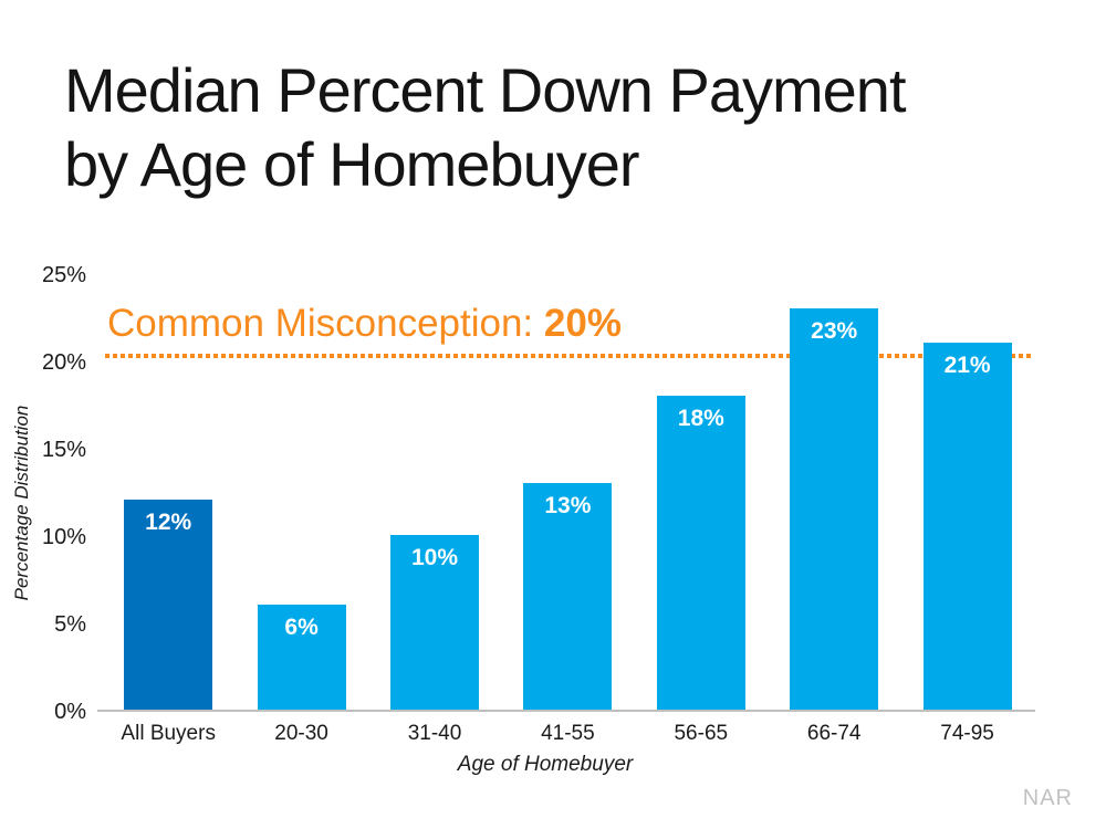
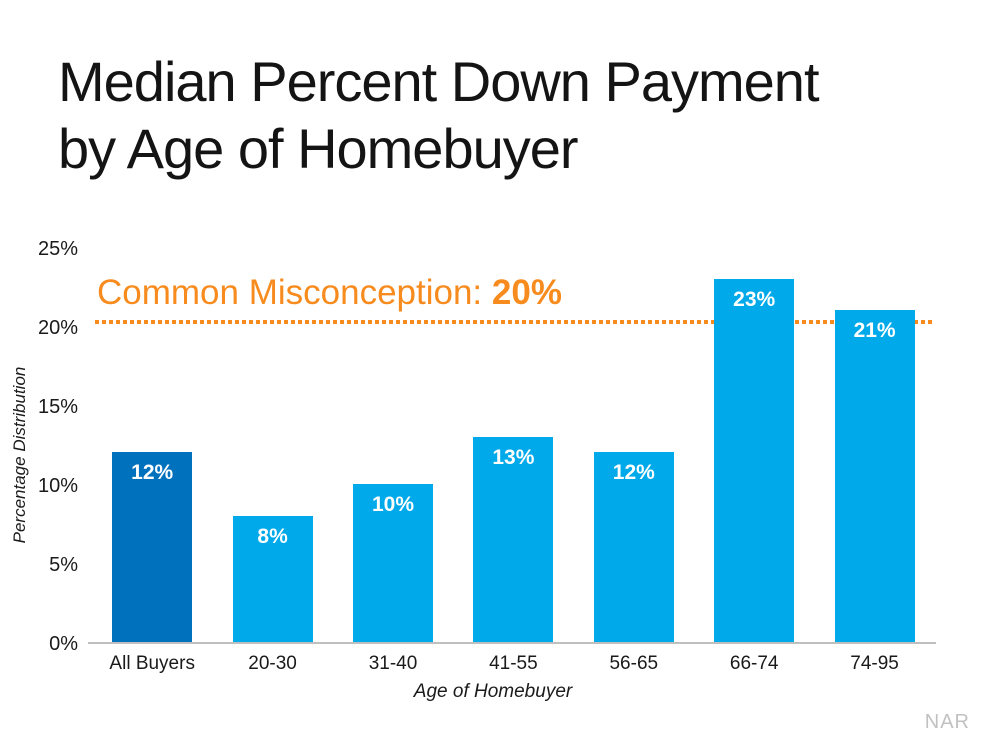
20-30: 6% -> 8%
56-65: 18% -> 12%
